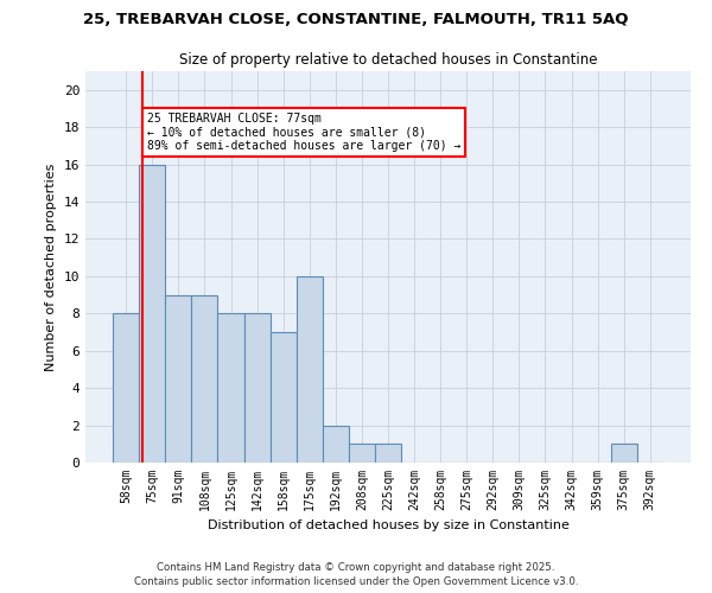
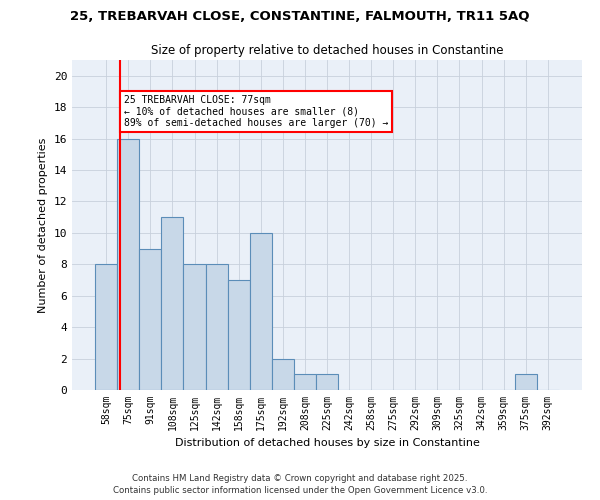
108sqm: 9 -> 11
